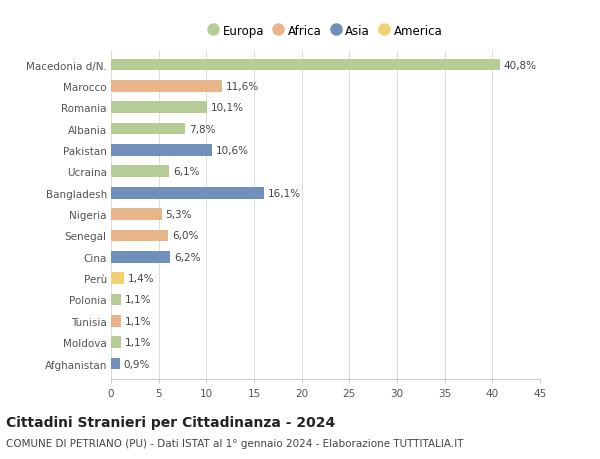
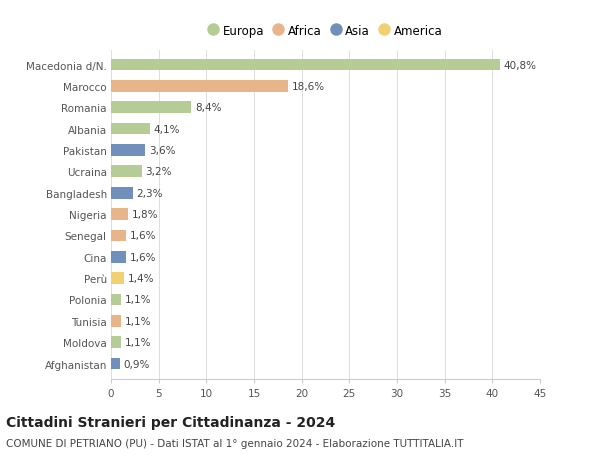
Marocco: 11,6% -> 18,6%
Romania: 10,1% -> 8,4%
Albania: 7,8% -> 4,1%
Pakistan: 10,6% -> 3,6%
Ucraina: 6,1% -> 3,2%
Bangladesh: 16,1% -> 2,3%
Nigeria: 5,3% -> 1,8%
Senegal: 6,0% -> 1,6%
Cina: 6,2% -> 1,6%
